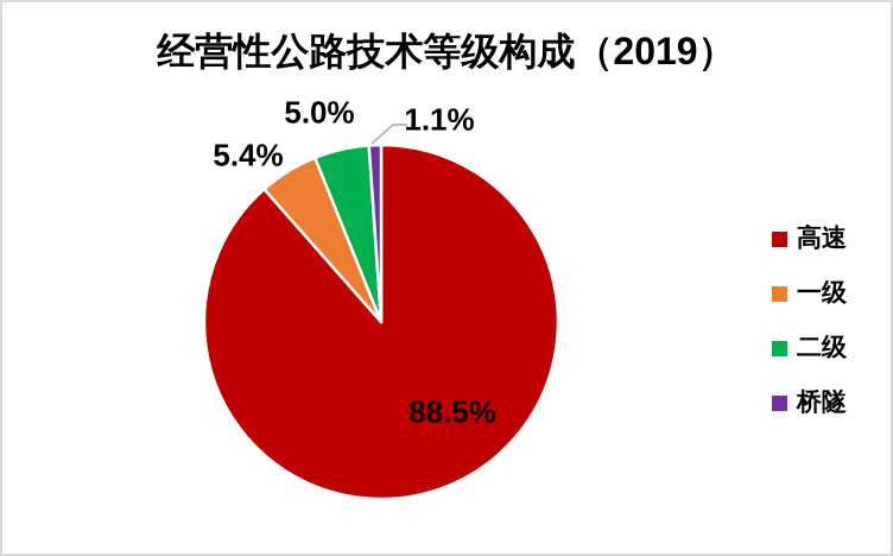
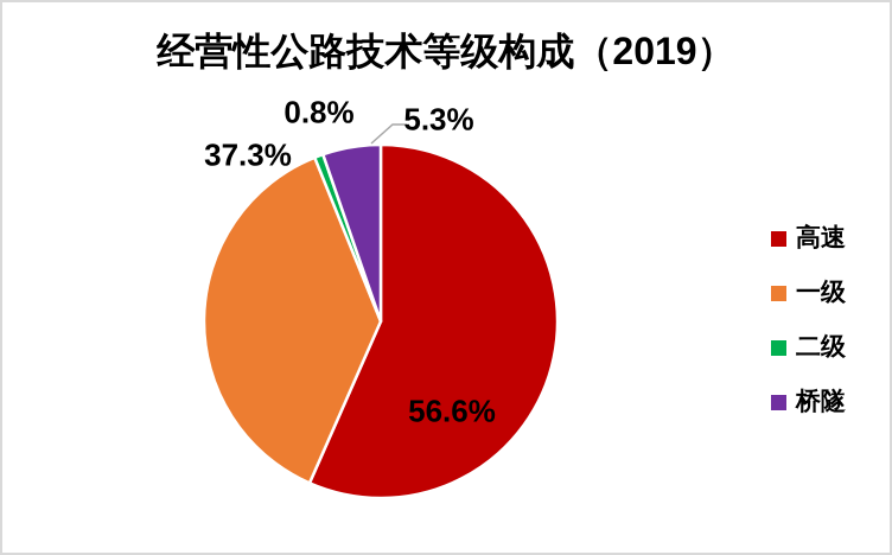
高速: 88.5% -> 56.6%
一级: 5.4% -> 37.3%
二级: 5.0% -> 0.8%
桥隧: 1.1% -> 5.3%
